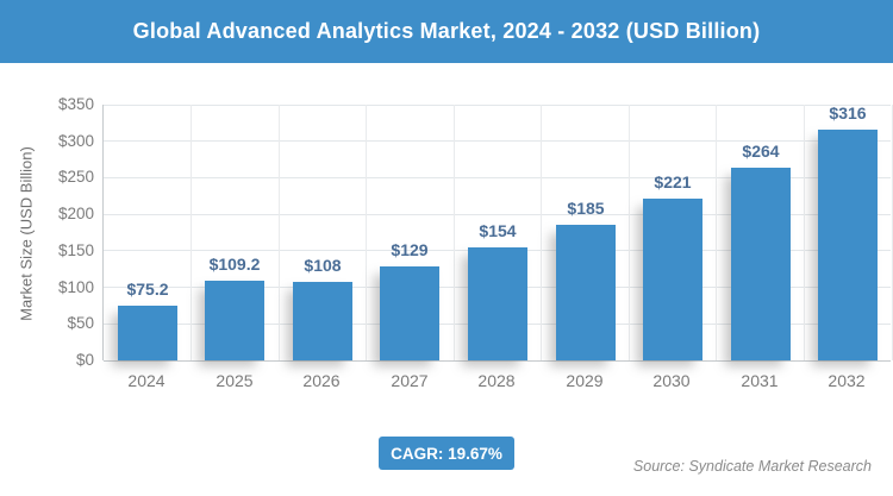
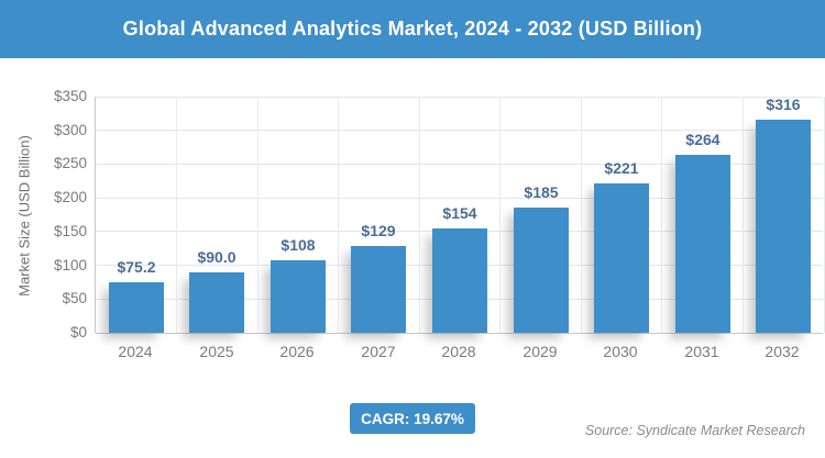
2025: $109.2 -> $90.0
